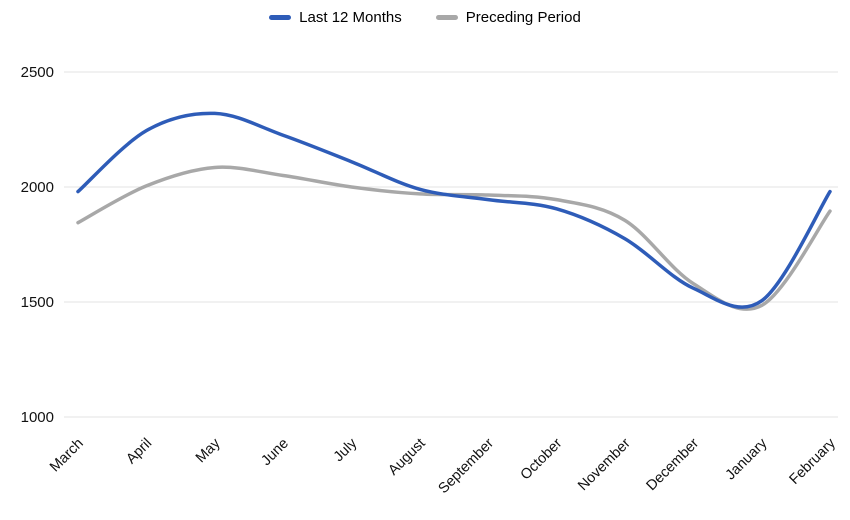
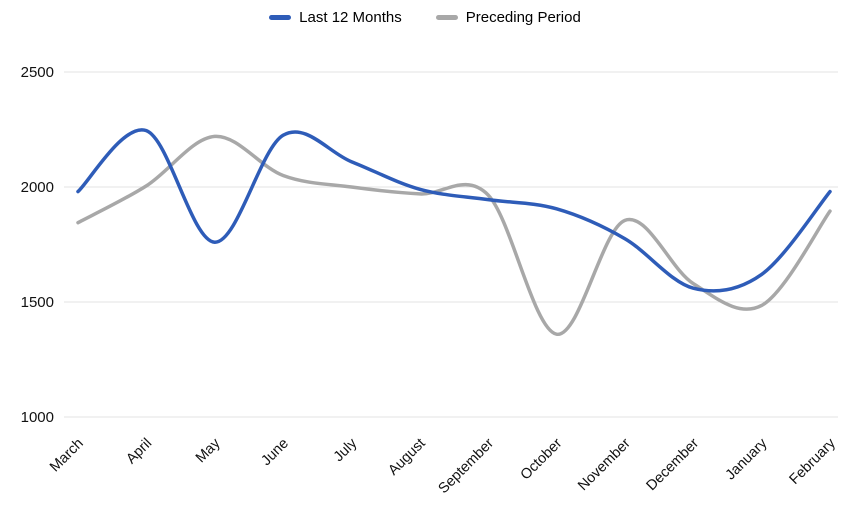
Last 12 Months/May: 2320 -> 1760
Preceding Period/May: 2080 -> 2220
Preceding Period/October: 1940 -> 1360
Last 12 Months/January: 1500 -> 1620
